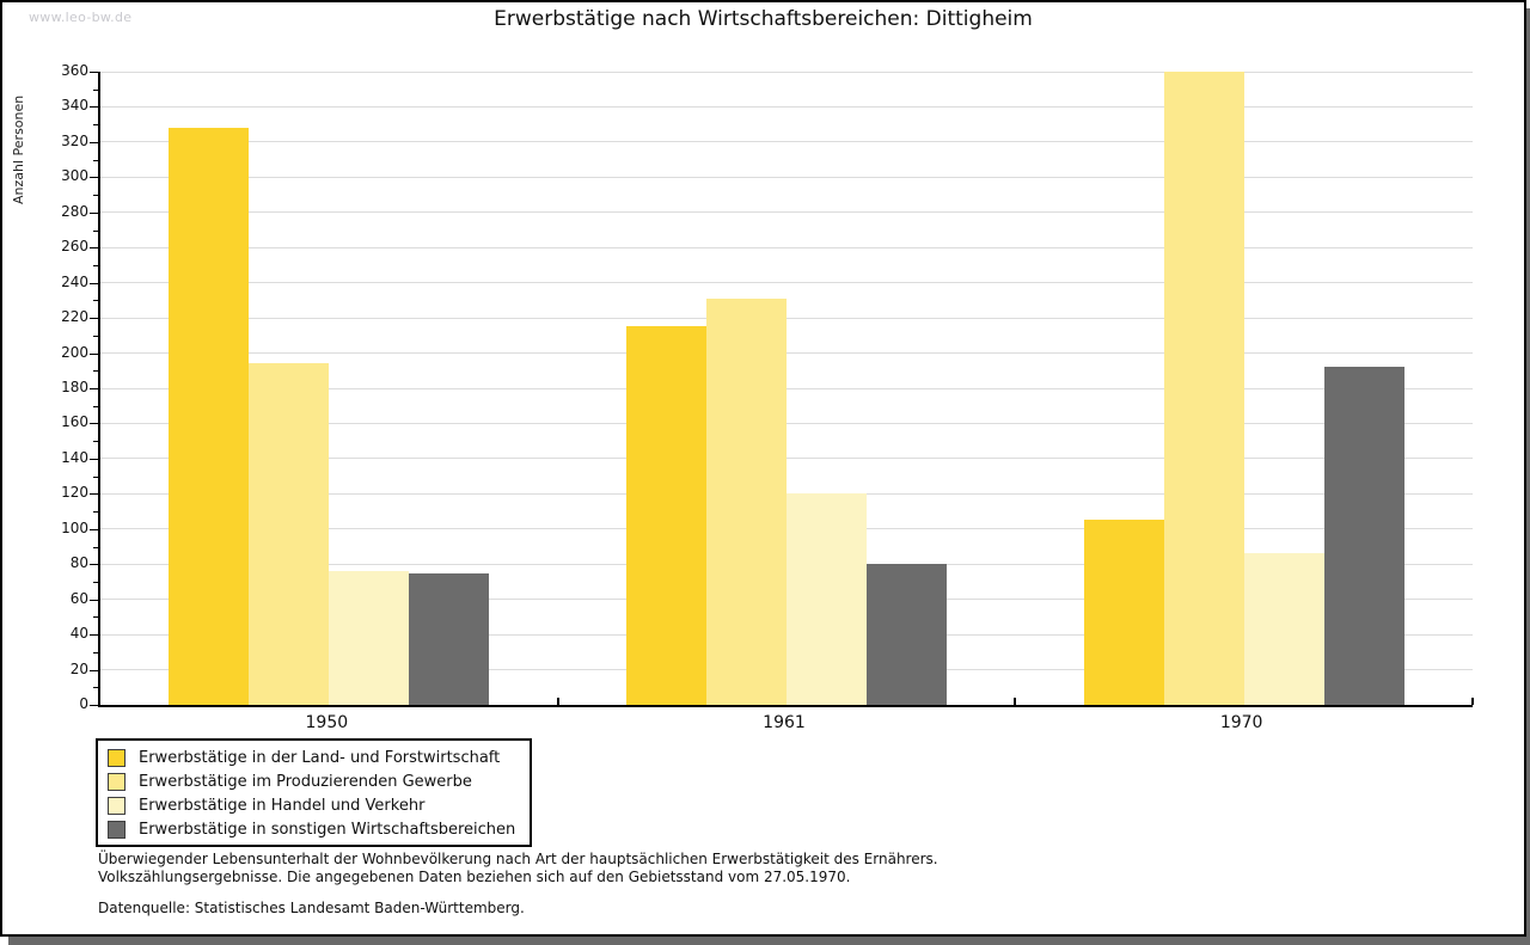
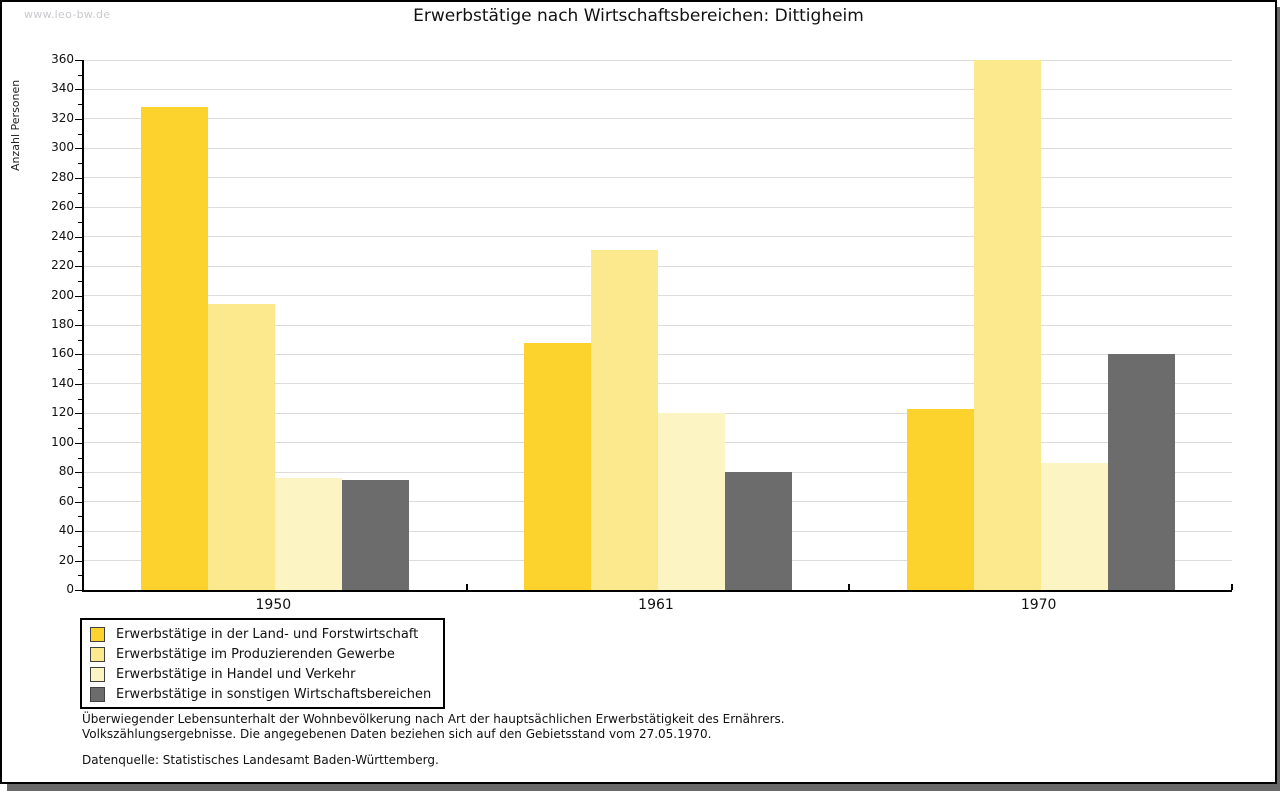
Erwerbstätige in der Land- und Forstwirtschaft/1961: 215 -> 168
Erwerbstätige in der Land- und Forstwirtschaft/1970: 105 -> 123
Erwerbstätige in sonstigen Wirtschaftsbereichen/1970: 192 -> 160
